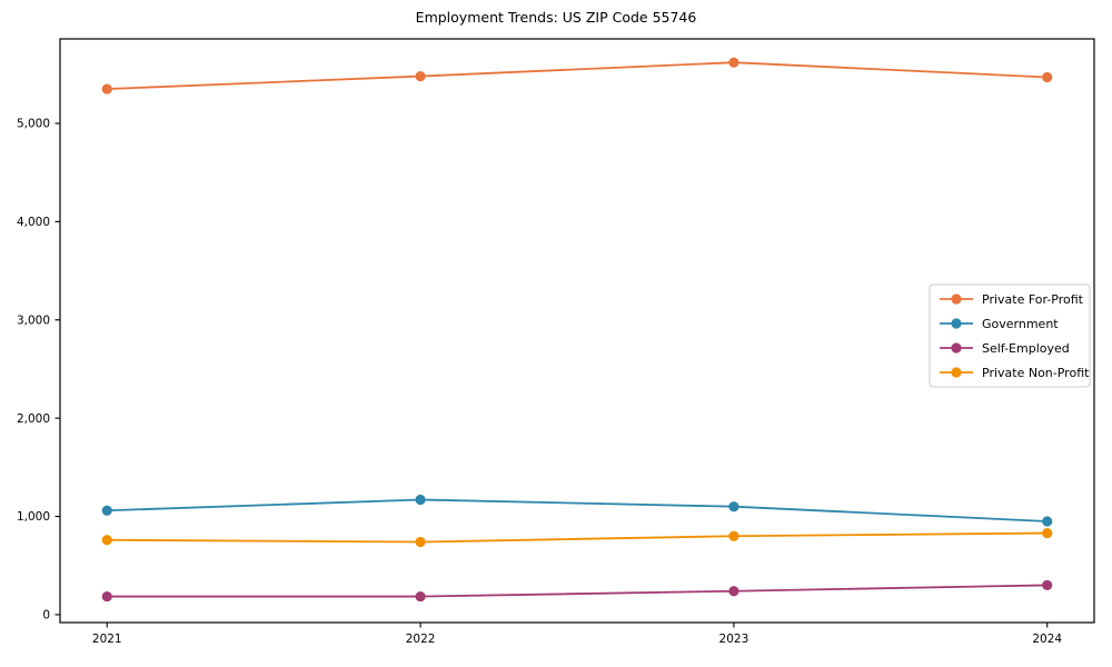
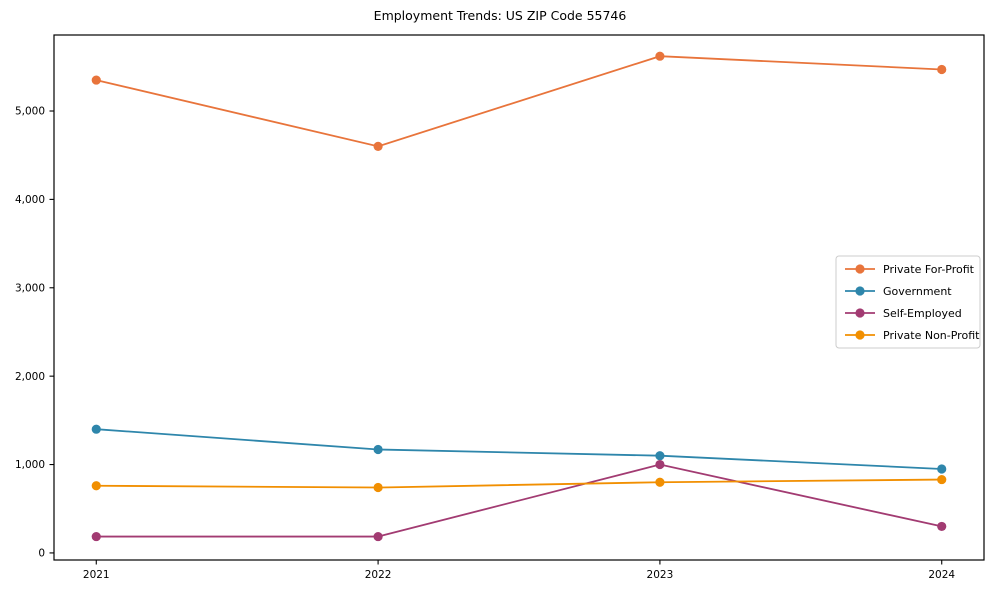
Government/2021: 1100 -> 1400
Private For-Profit/2022: 5500 -> 4600
Self-Employed/2023: 200 -> 1000
